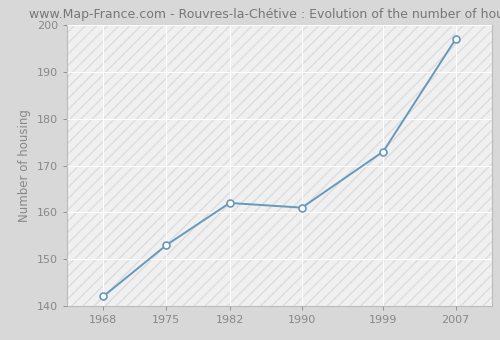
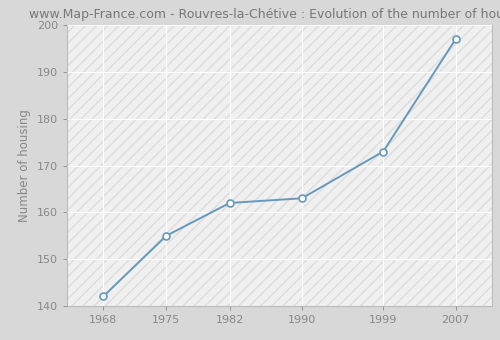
1975: 153 -> 155
1990: 161 -> 163
